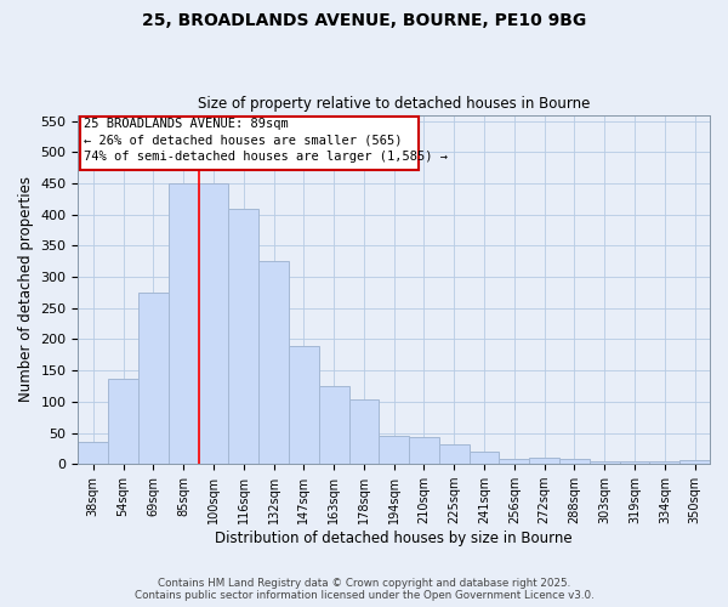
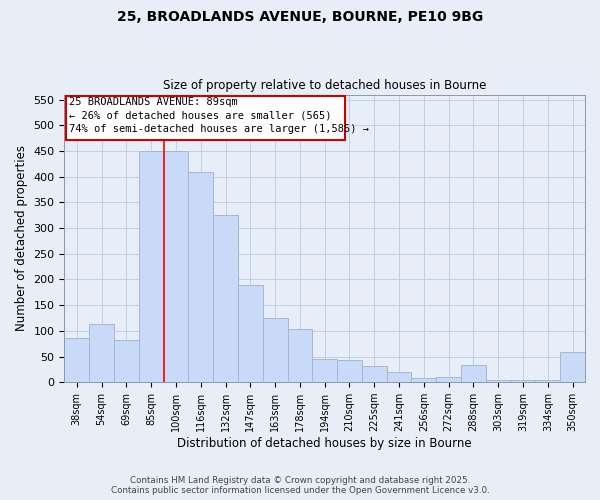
38sqm: 35 -> 86
54sqm: 137 -> 114
69sqm: 275 -> 82
288sqm: 8 -> 34
350sqm: 6 -> 58
